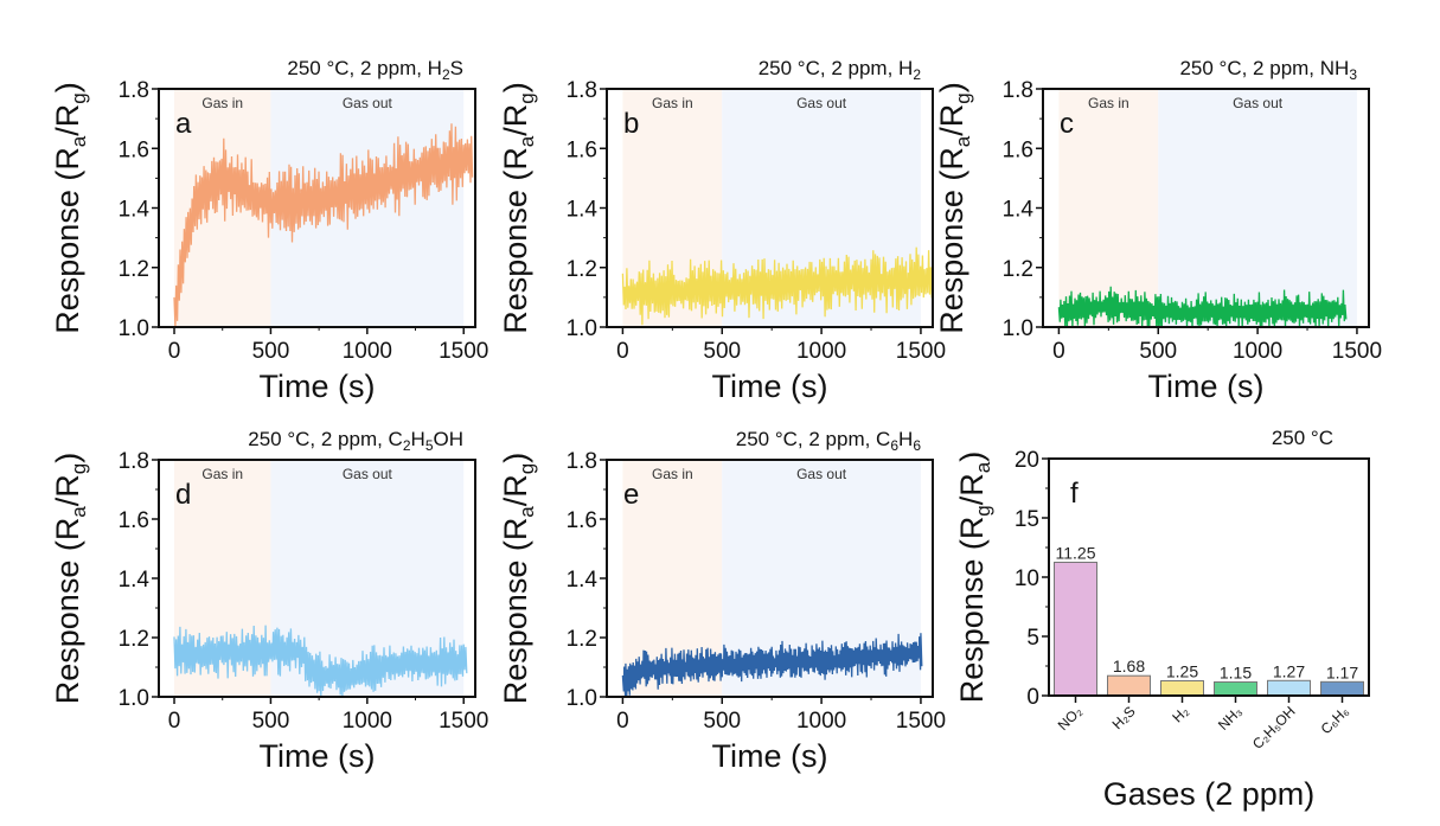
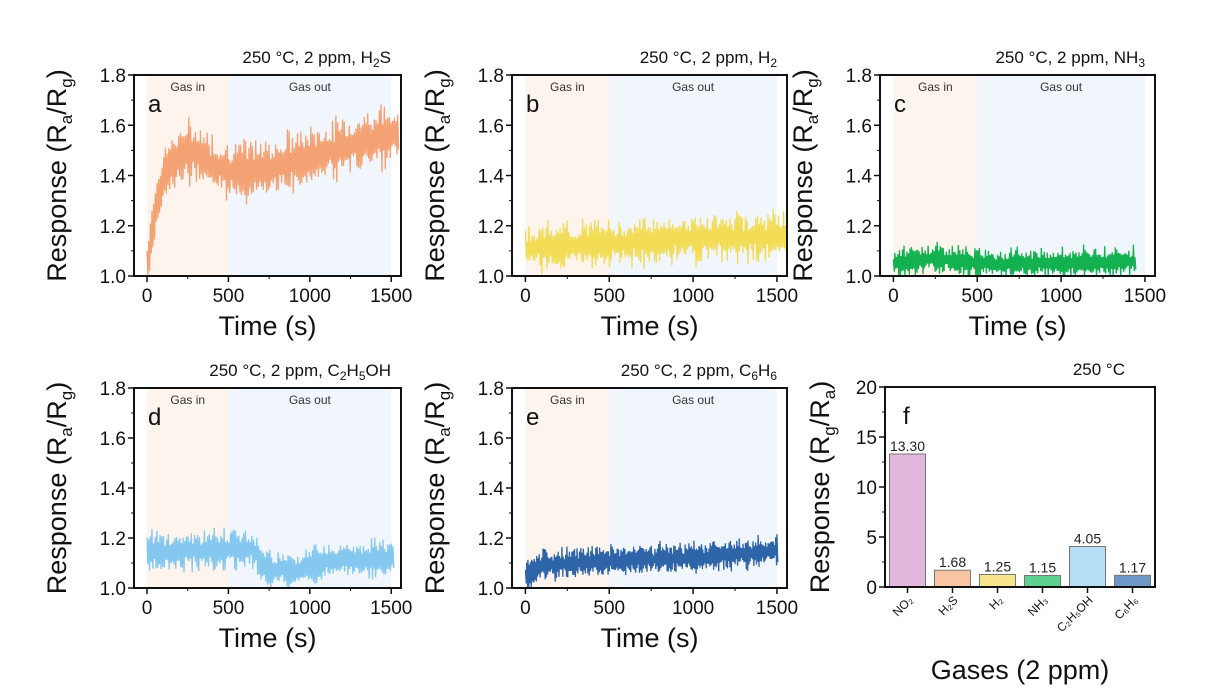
250 °C/NO₂: 11.25 -> 13.30
250 °C/C₂H₅OH: 1.27 -> 4.05
